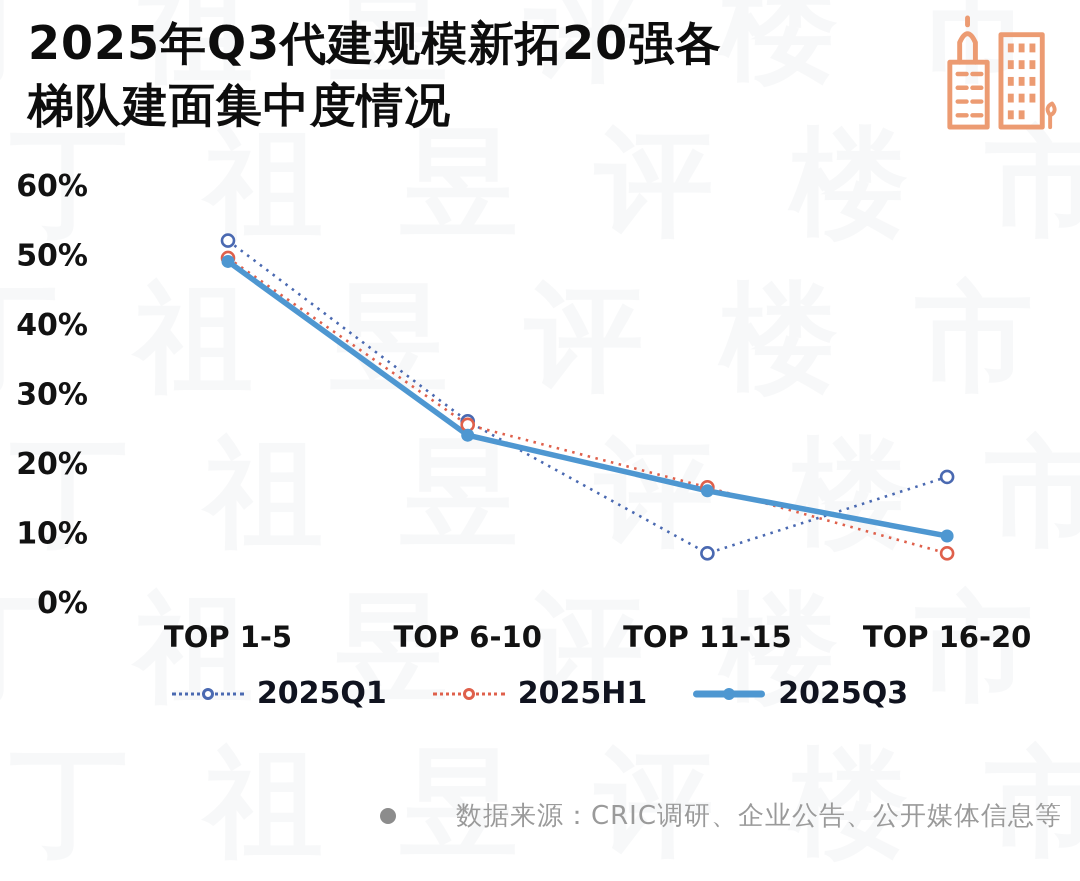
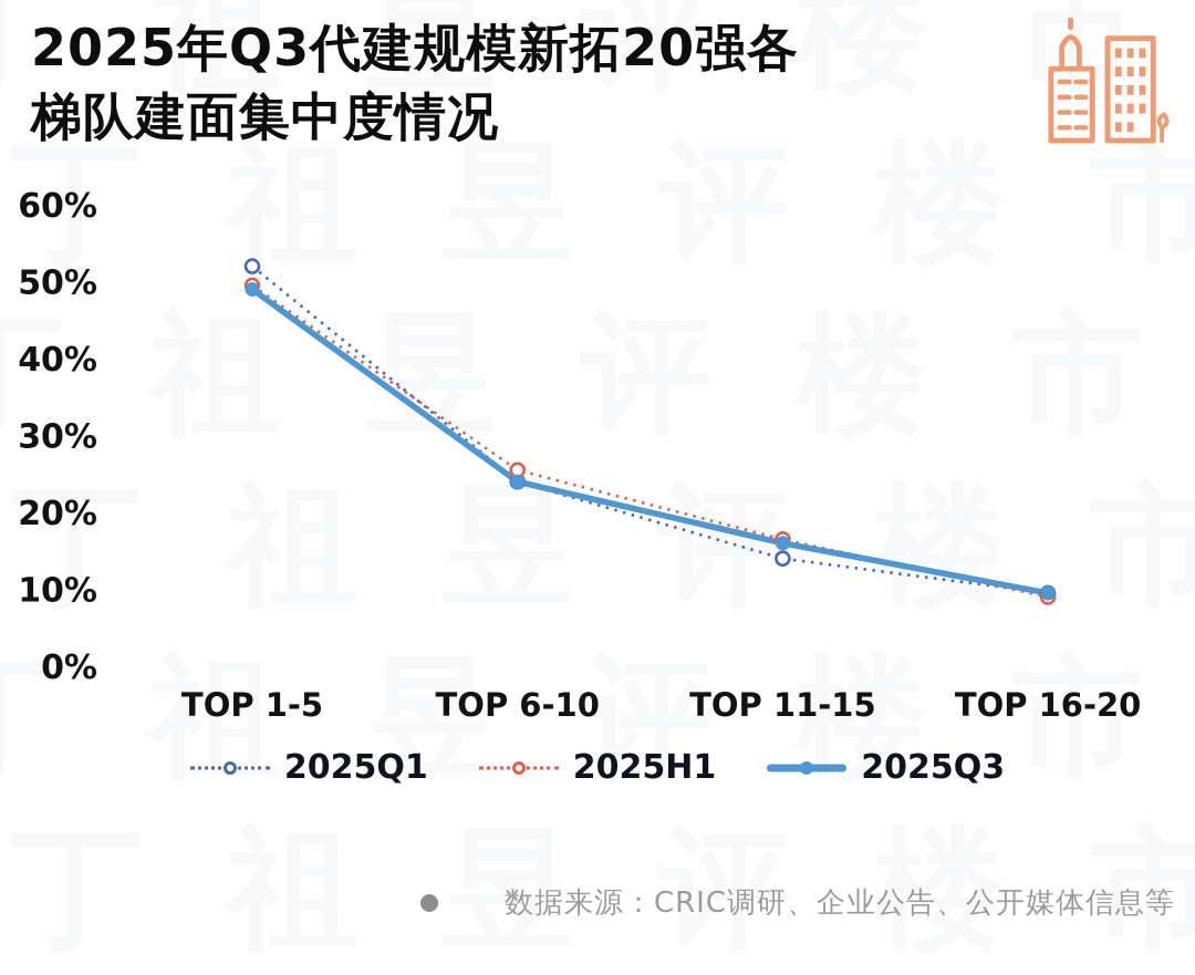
2025Q1/TOP 6-10: 26% -> 24%
2025Q1/TOP 11-15: 7% -> 14%
2025Q1/TOP 16-20: 18% -> 10%
2025H1/TOP 16-20: 7% -> 9%
